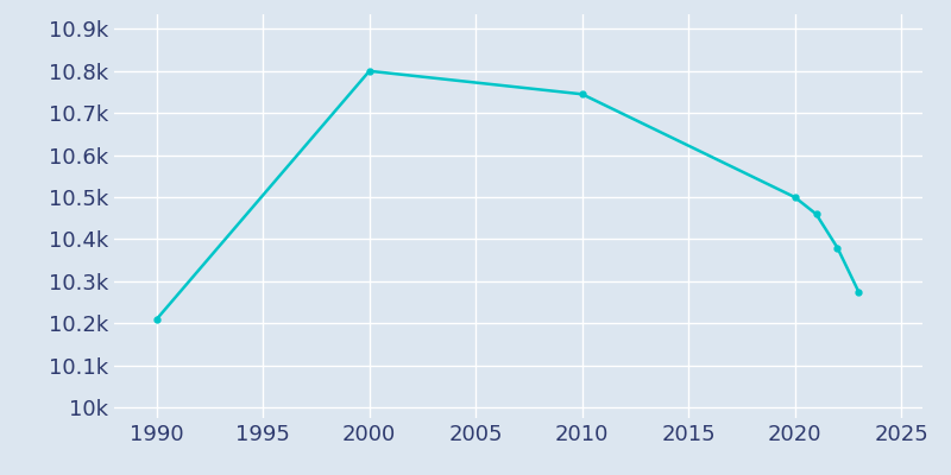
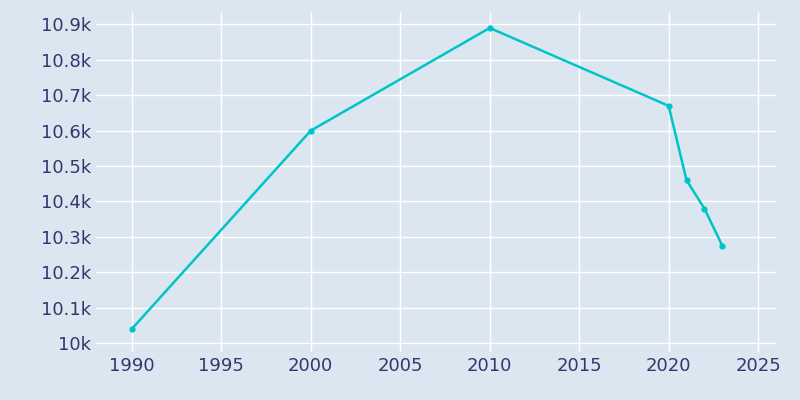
1990: 10.210k -> 10.040k
2000: 10.800k -> 10.600k
2010: 10.745k -> 10.890k
2020: 10.500k -> 10.670k
